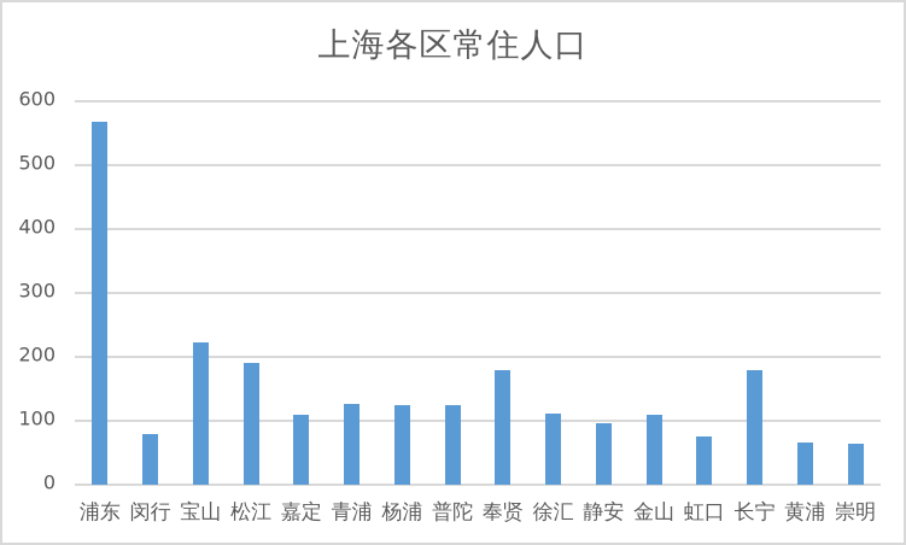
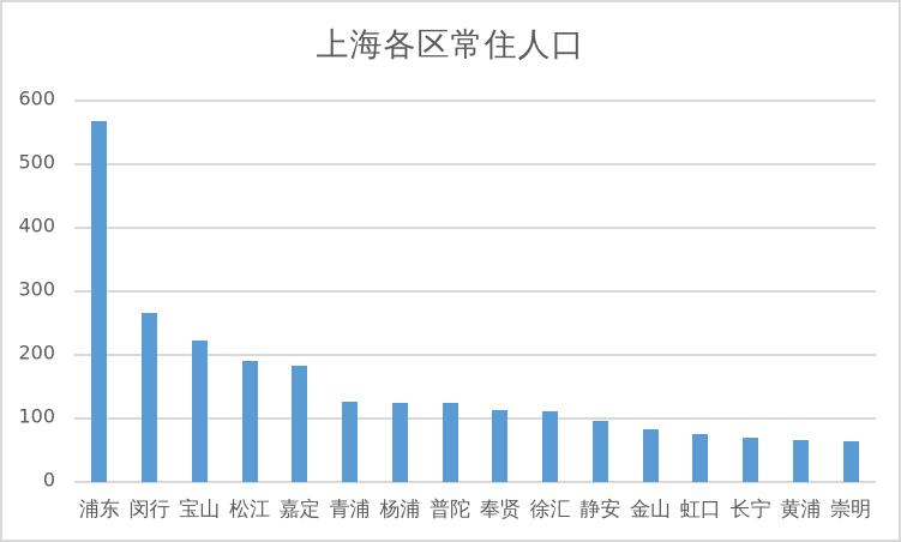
闵行: 80 -> 270
嘉定: 110 -> 180
奉贤: 180 -> 110
金山: 110 -> 80
长宁: 180 -> 70
